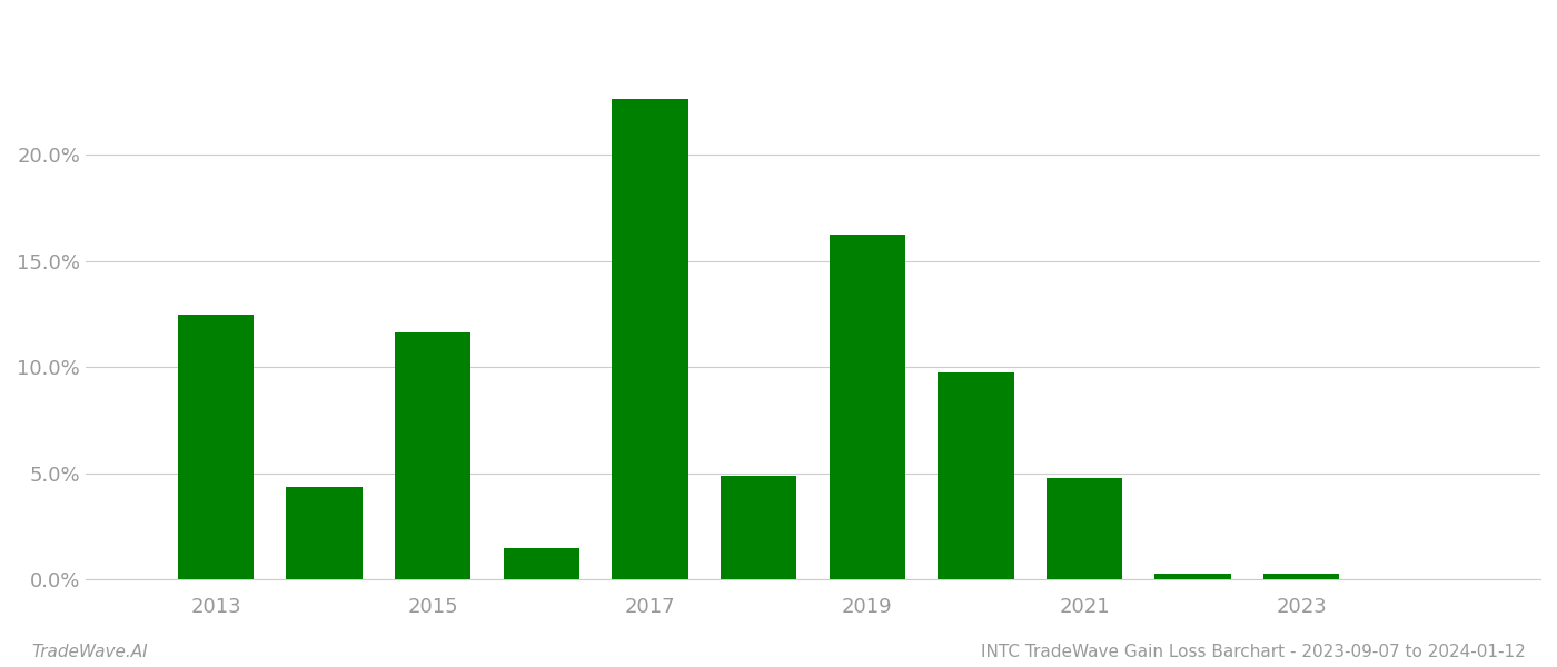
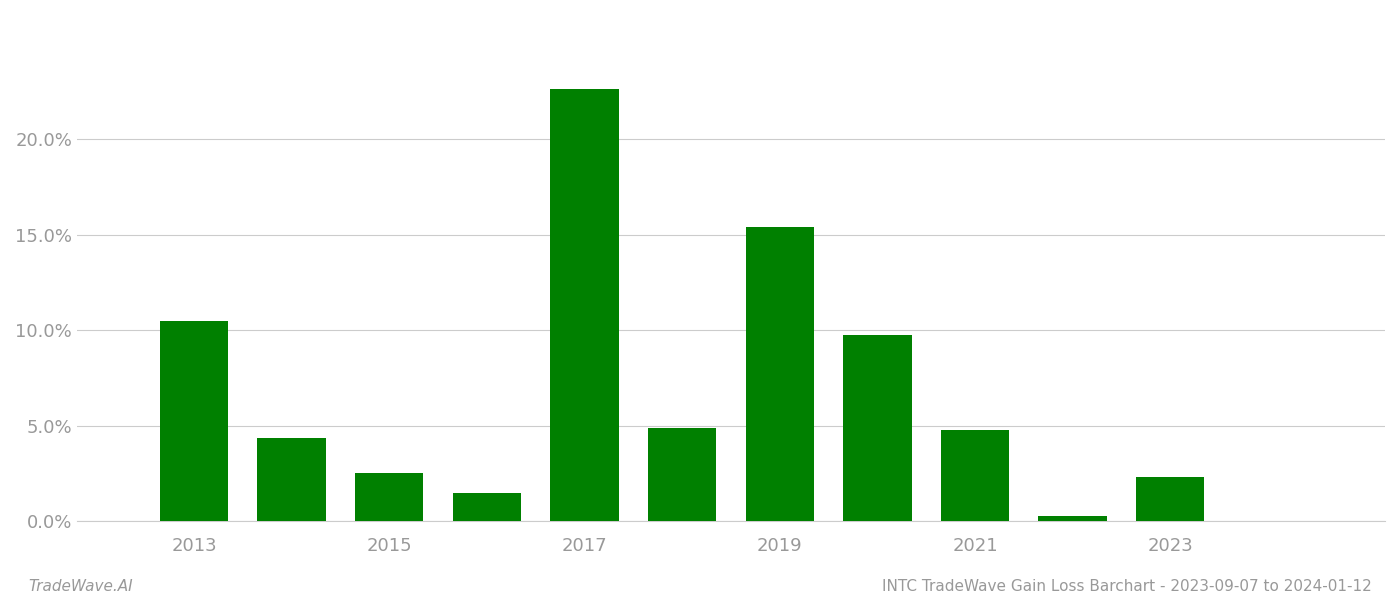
2013: 12.4% -> 10.5%
2015: 11.7% -> 2.5%
2019: 16.3% -> 15.4%
2023: 0.3% -> 2.3%
